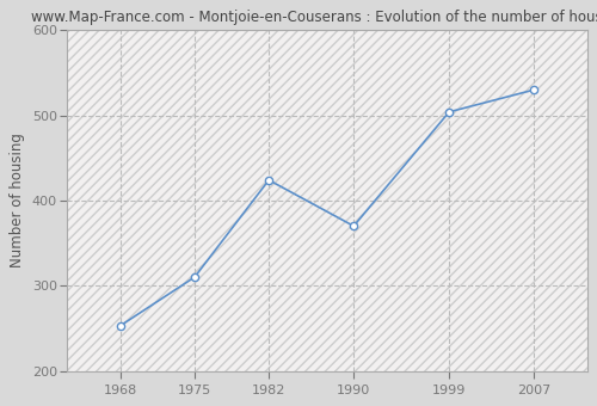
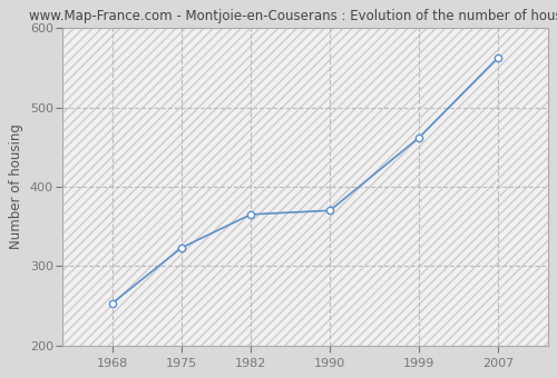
1975: 310 -> 323
1982: 424 -> 365
1999: 504 -> 462
2007: 530 -> 563
